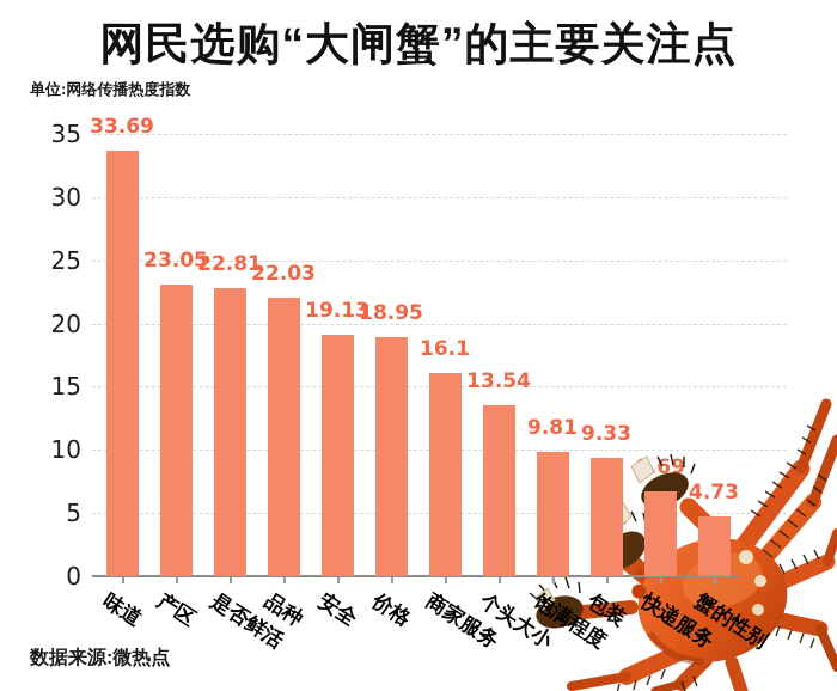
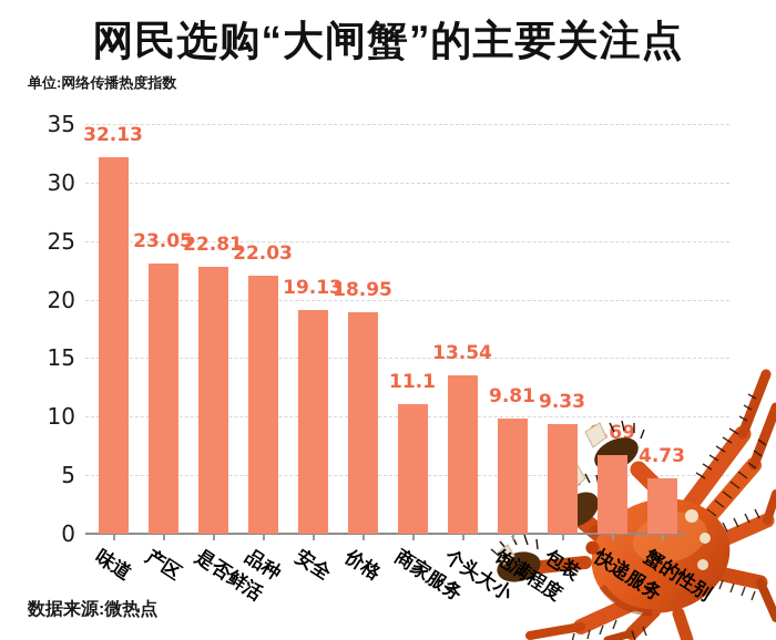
味道: 33.69 -> 32.13
商家服务: 16.1 -> 11.1
